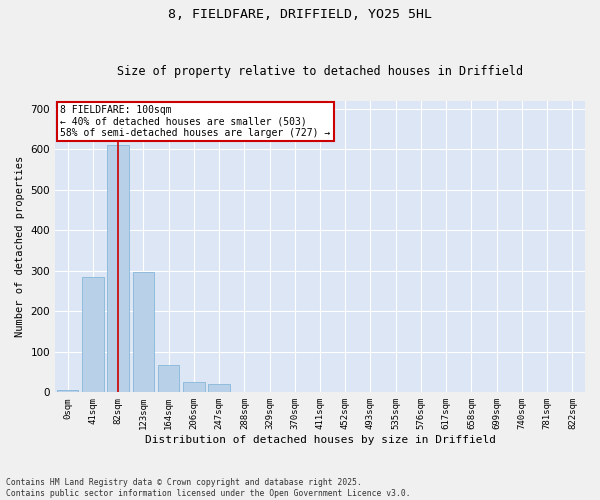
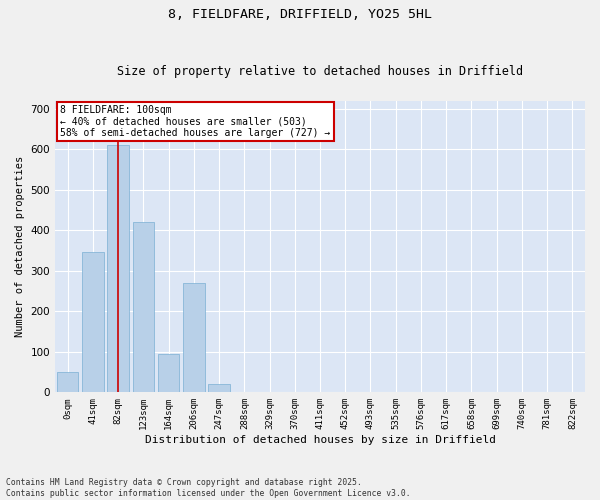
0sqm: 5 -> 50
41sqm: 285 -> 345
123sqm: 298 -> 420
164sqm: 68 -> 95
206sqm: 25 -> 270
